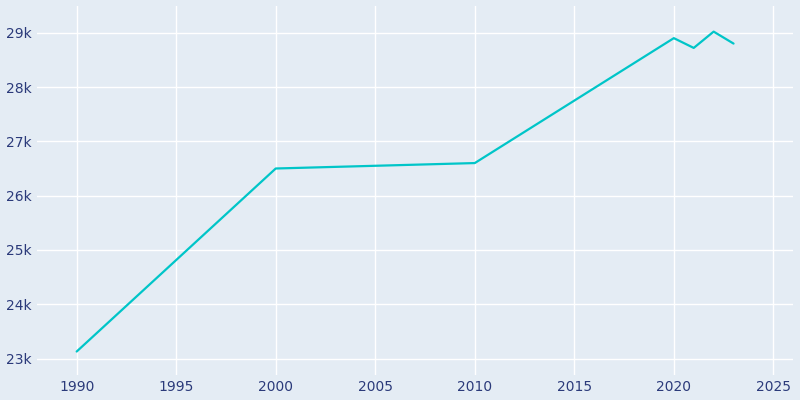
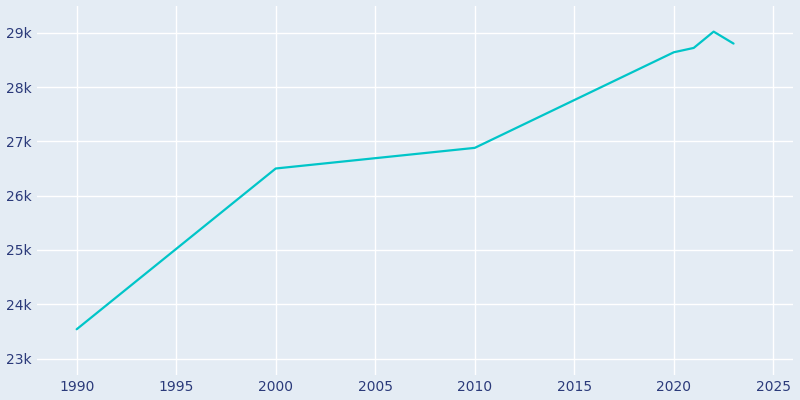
1990: 23.13k -> 23.54k
2010: 26.60k -> 26.88k
2020: 28.90k -> 28.64k
